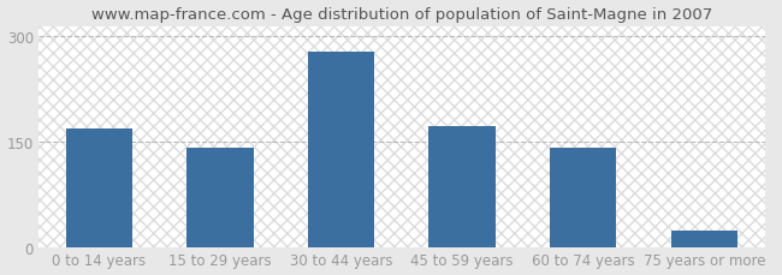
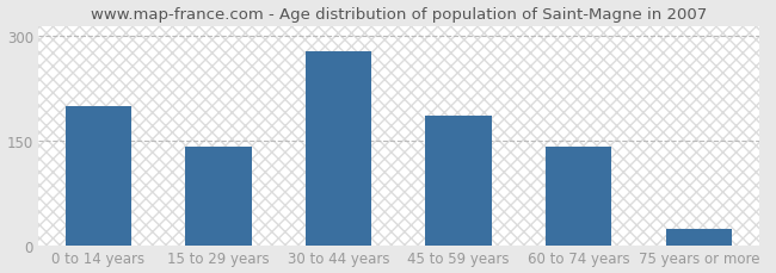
0 to 14 years: 170 -> 200
45 to 59 years: 172 -> 186
